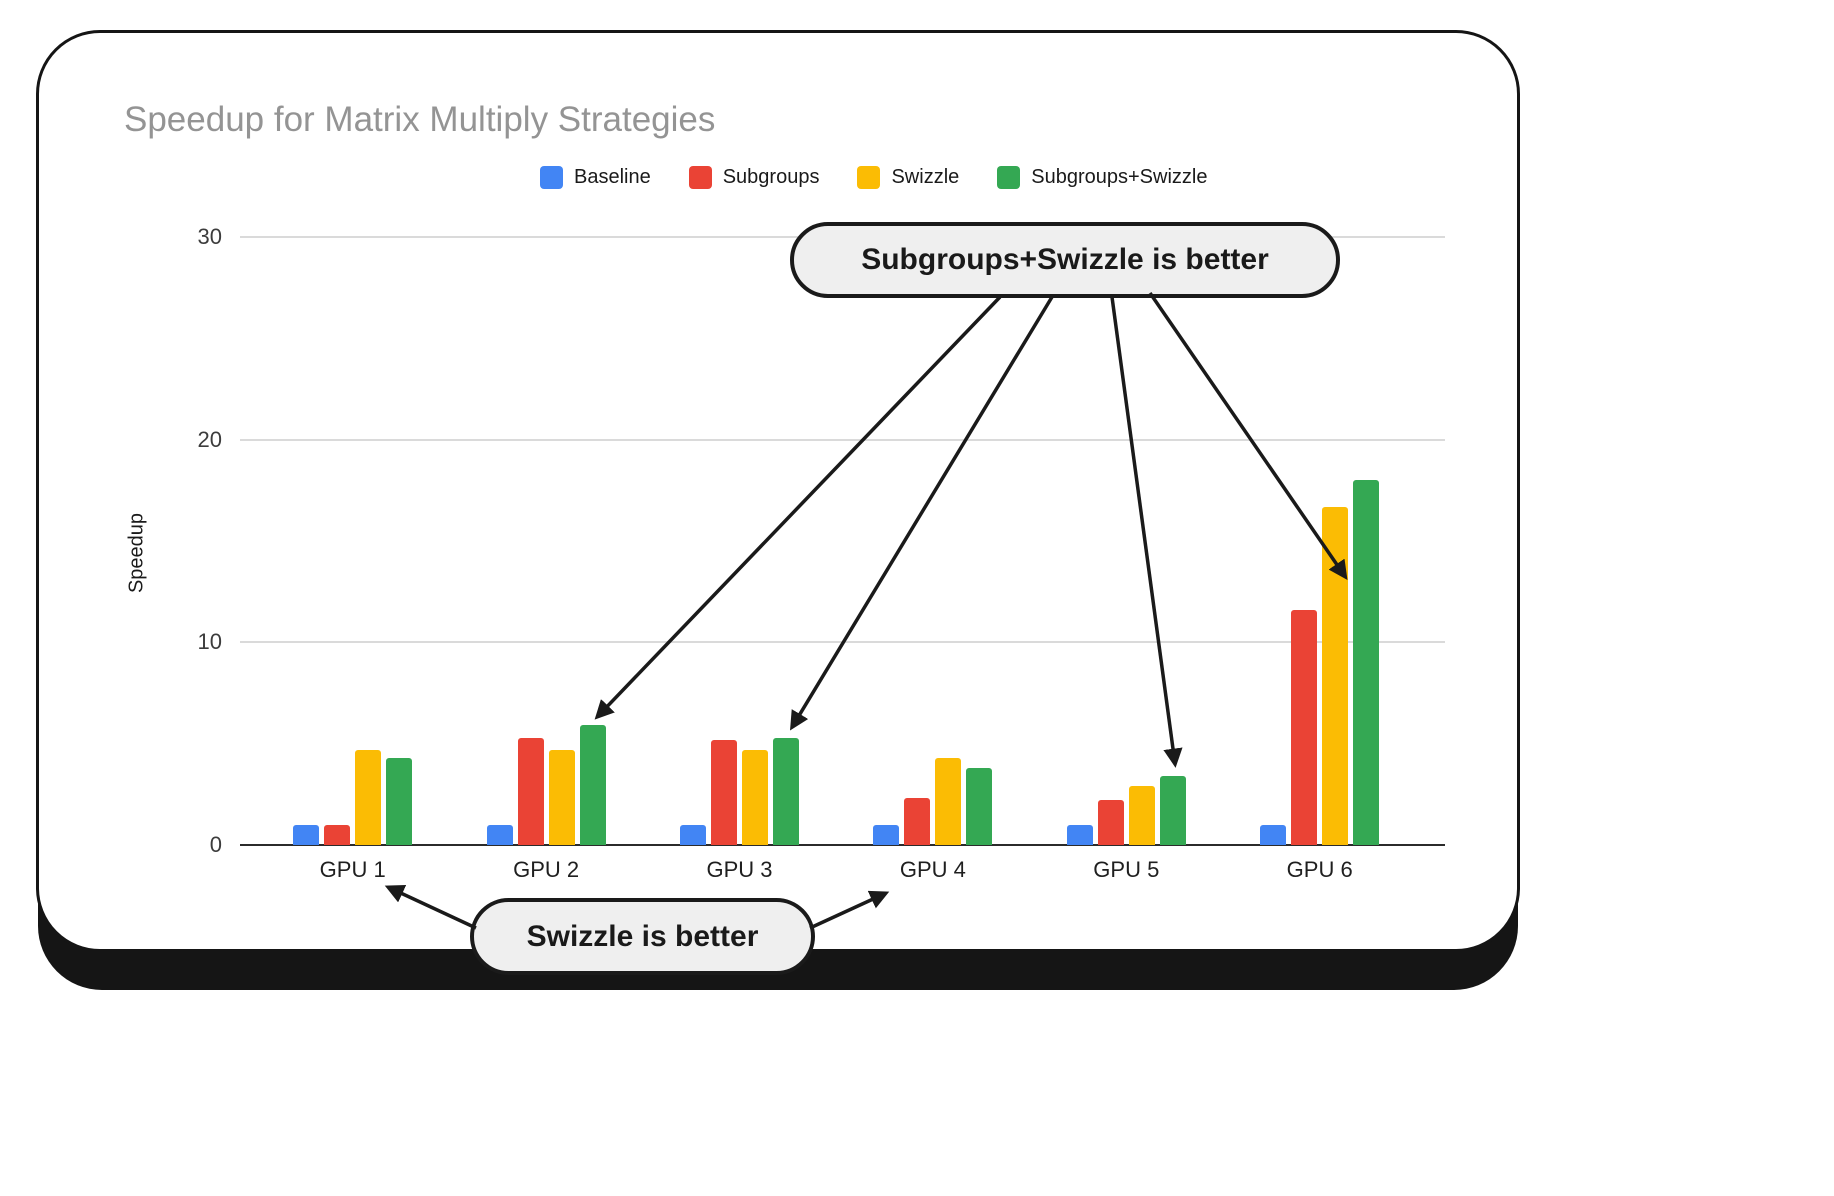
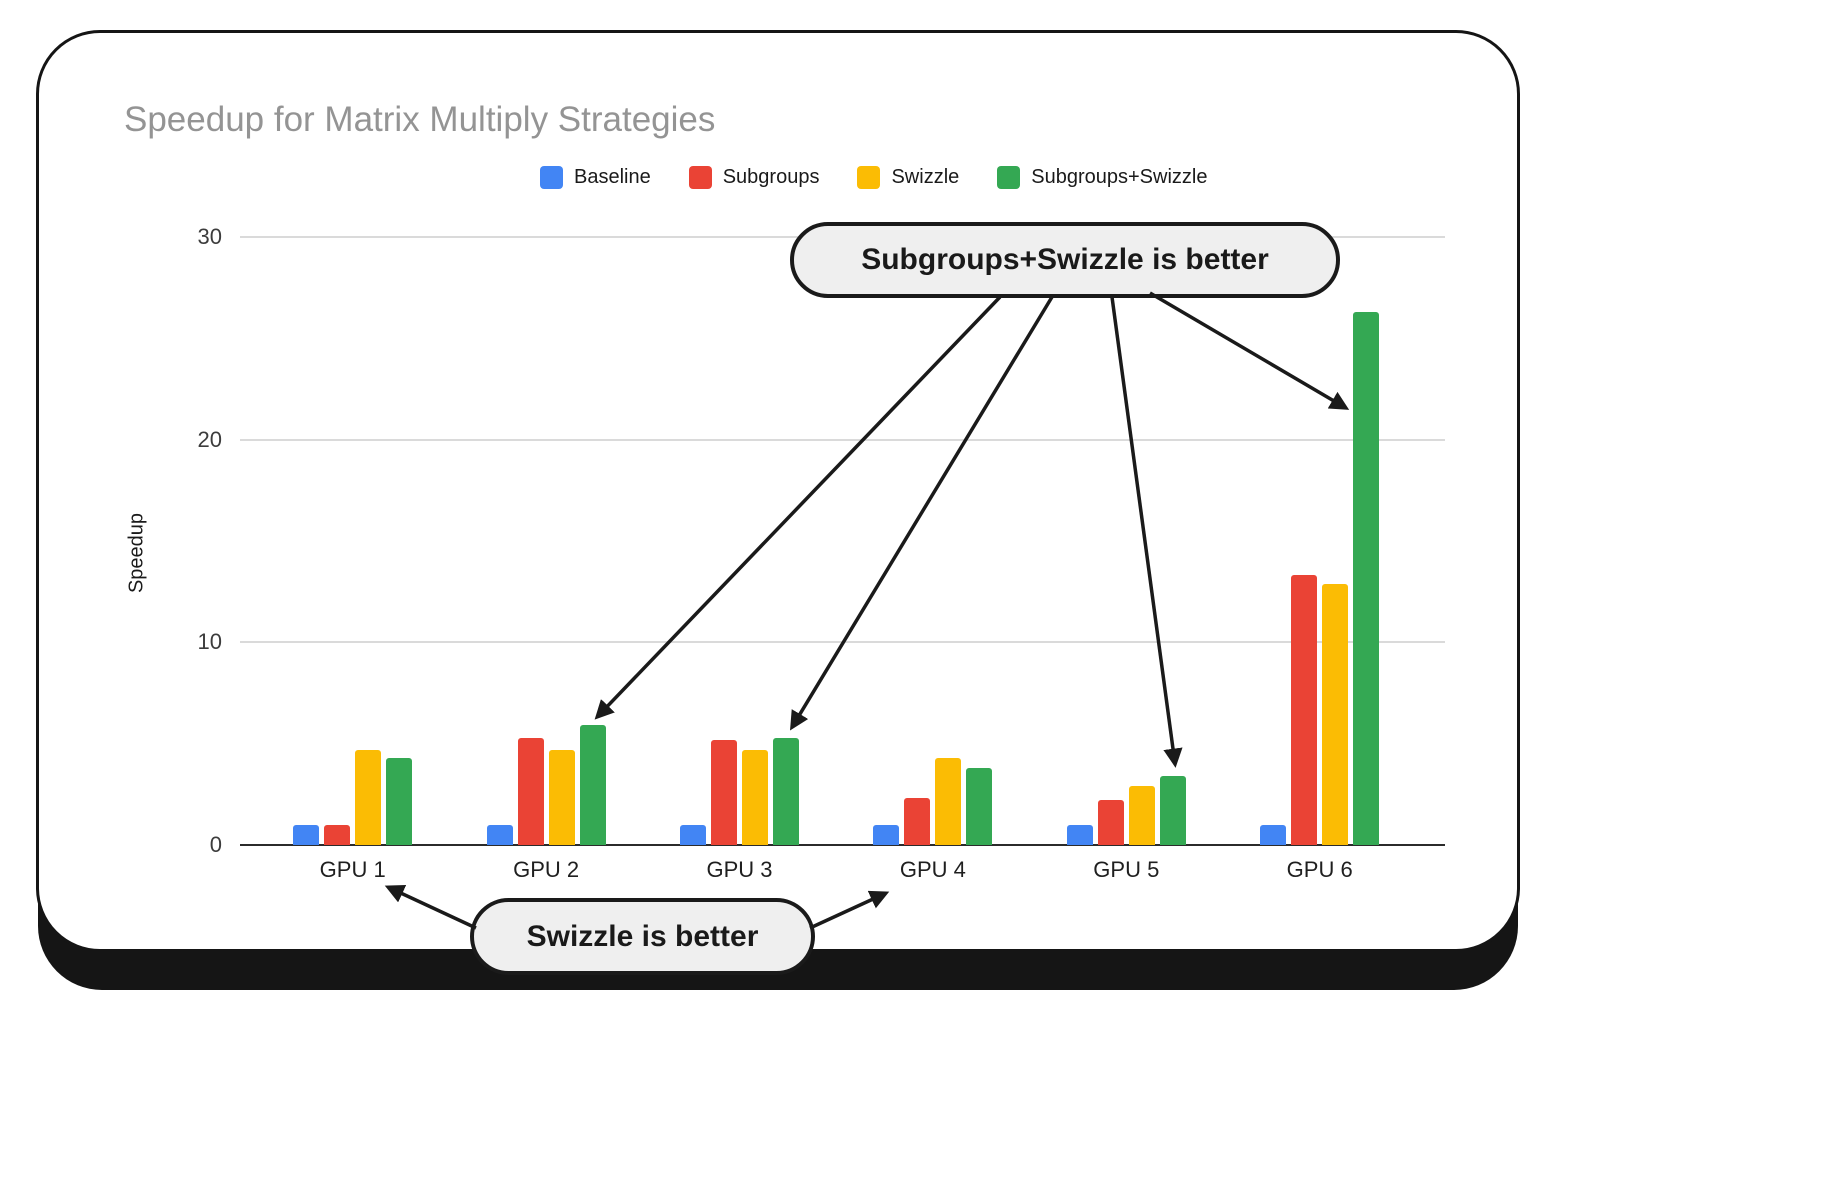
Subgroups/GPU 6: 11.6 -> 13.3
Swizzle/GPU 6: 16.7 -> 12.9
Subgroups+Swizzle/GPU 6: 18.0 -> 26.3
